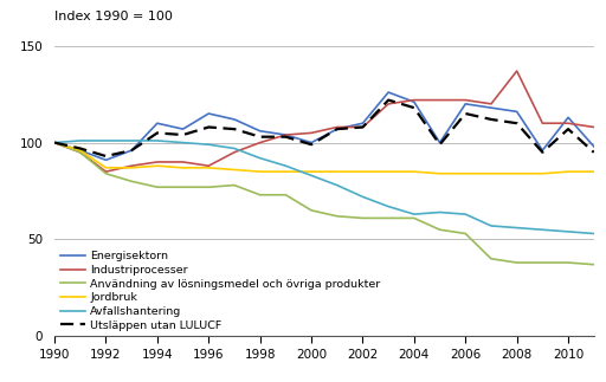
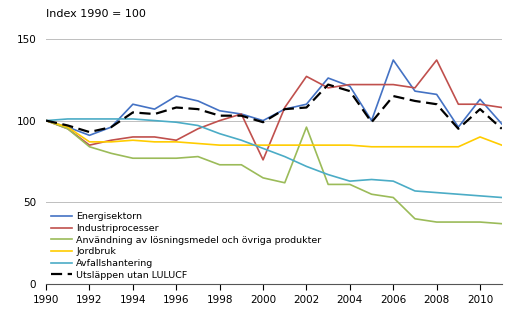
Industriprocesser/2000: 105 -> 76
Industriprocesser/2002: 108 -> 127
Användning av lösningsmedel och övriga produkter/2002: 61 -> 96
Energisektorn/2006: 120 -> 137
Jordbruk/2010: 85 -> 90
